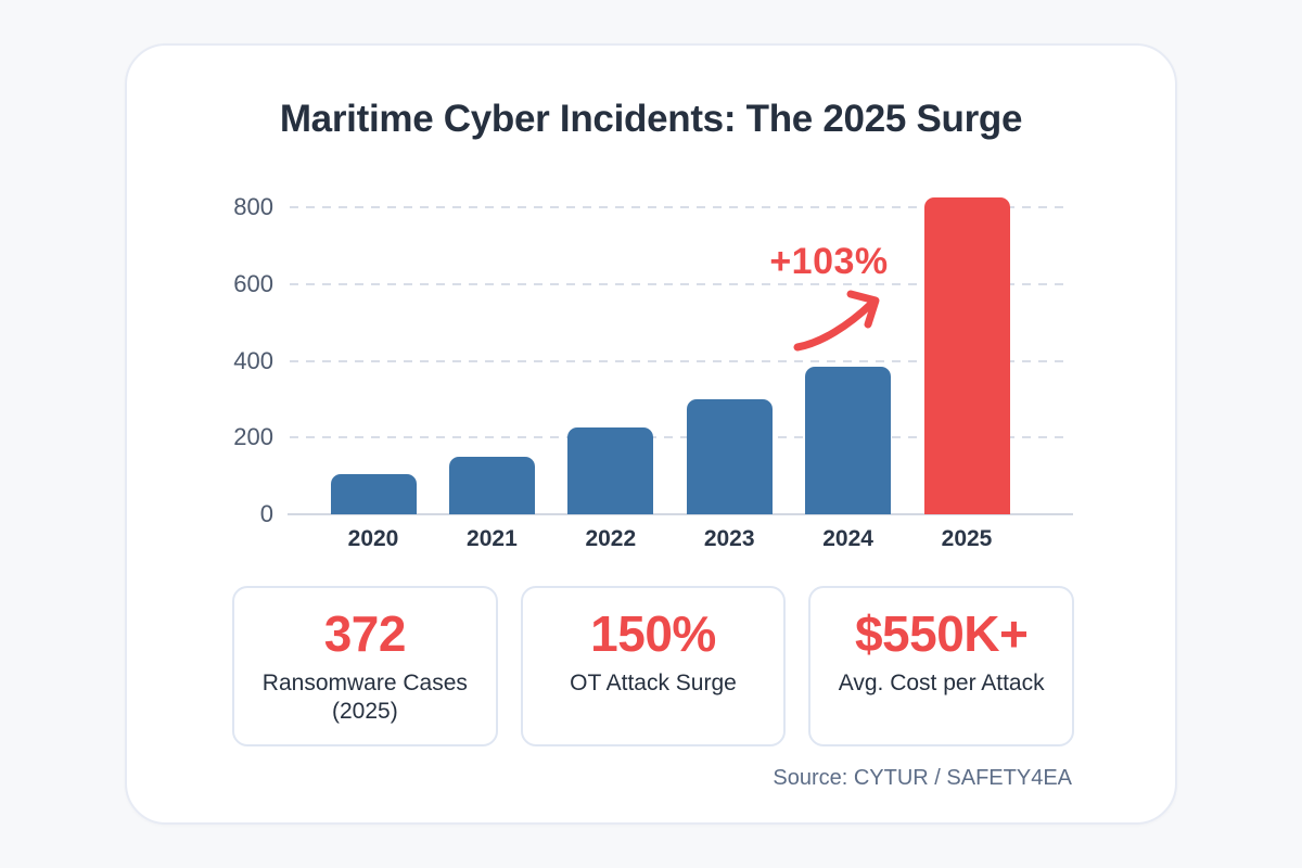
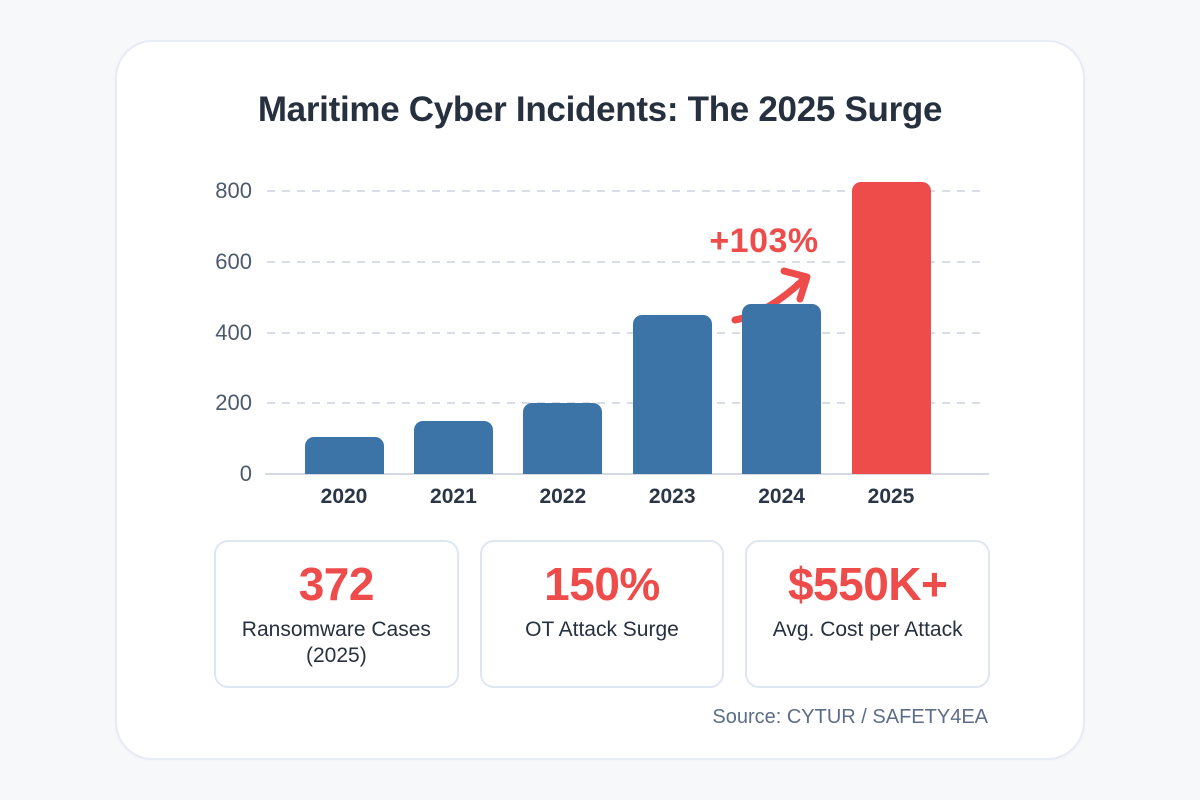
2022: 220 -> 200
2023: 300 -> 450
2024: 380 -> 480
